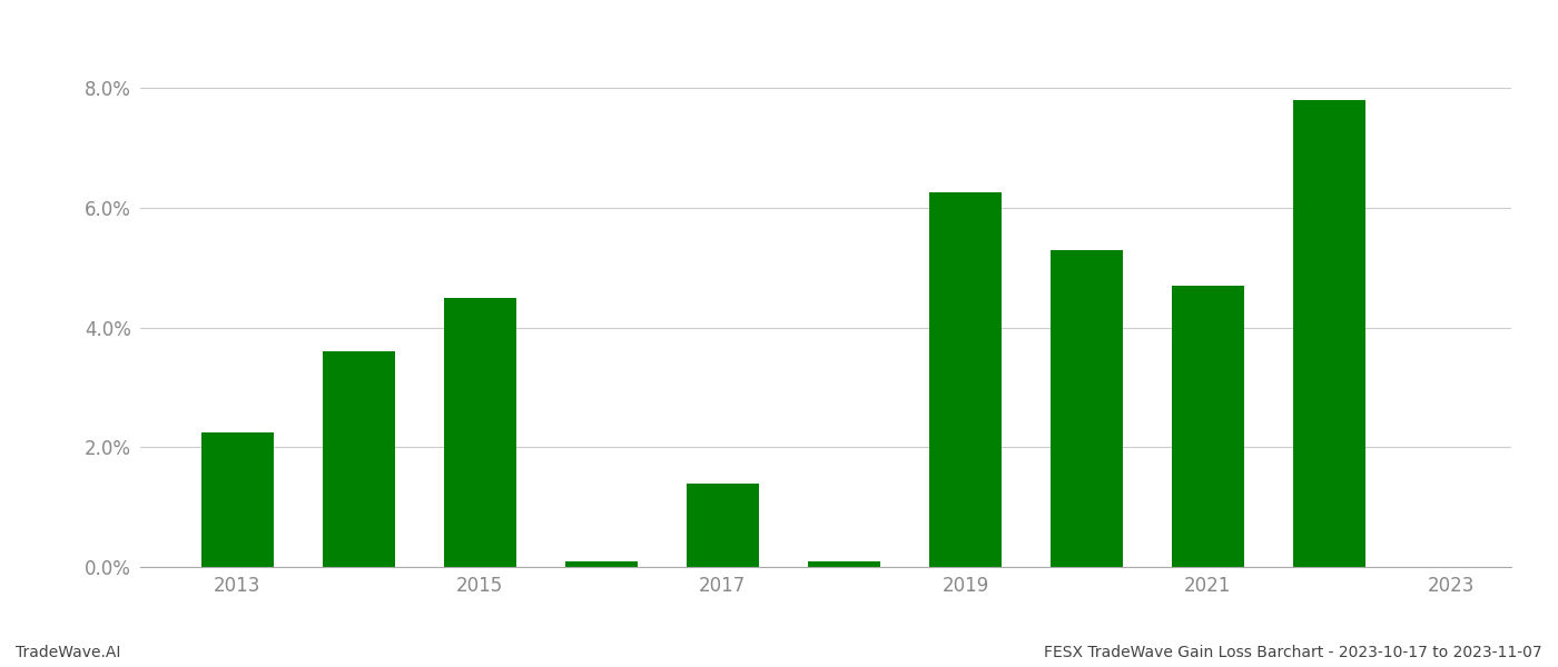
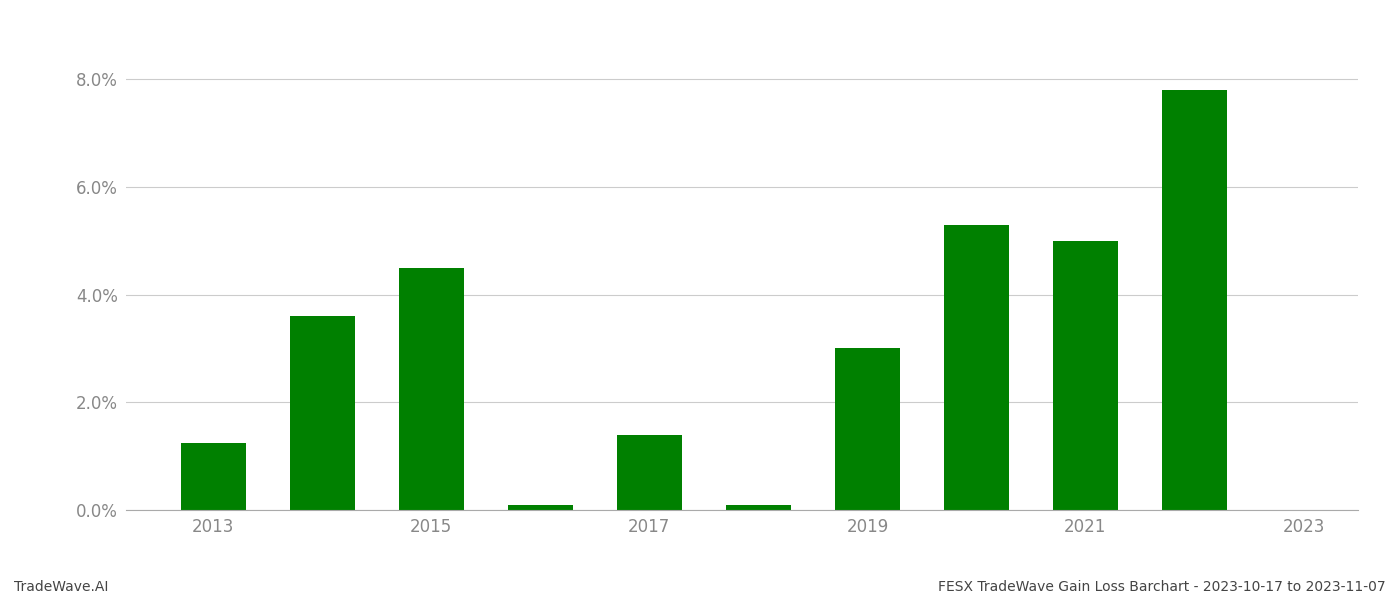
2013: 2.24% -> 1.25%
2019: 6.26% -> 3.00%
2021: 4.70% -> 5.00%
